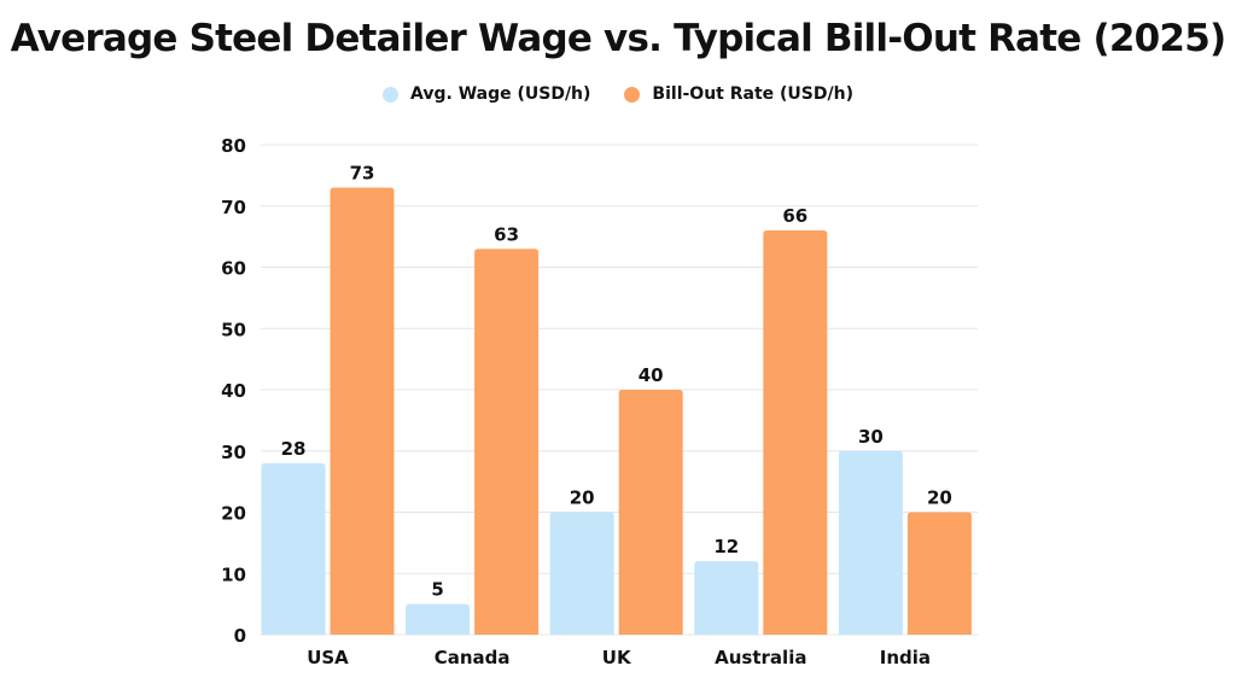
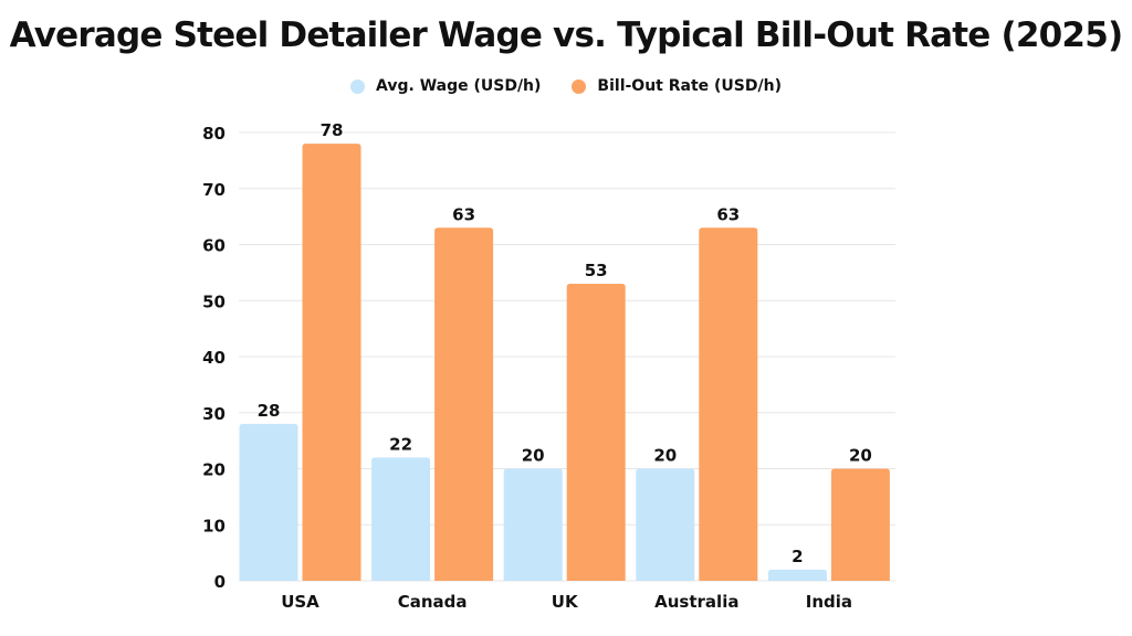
Bill-Out Rate (USD/h)/USA: 73 -> 78
Avg. Wage (USD/h)/Canada: 5 -> 22
Bill-Out Rate (USD/h)/UK: 40 -> 53
Avg. Wage (USD/h)/Australia: 12 -> 20
Bill-Out Rate (USD/h)/Australia: 66 -> 63
Avg. Wage (USD/h)/India: 30 -> 2
